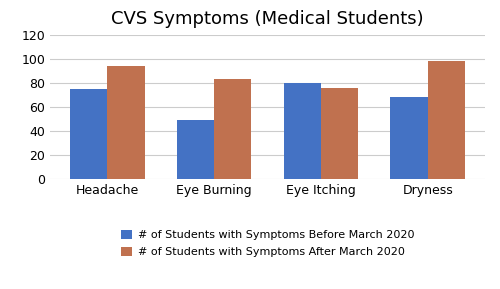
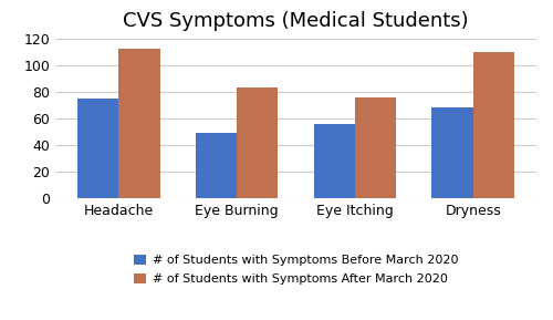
# of Students with Symptoms After March 2020/Headache: 94 -> 112
# of Students with Symptoms Before March 2020/Eye Itching: 80 -> 56
# of Students with Symptoms After March 2020/Dryness: 98 -> 110
